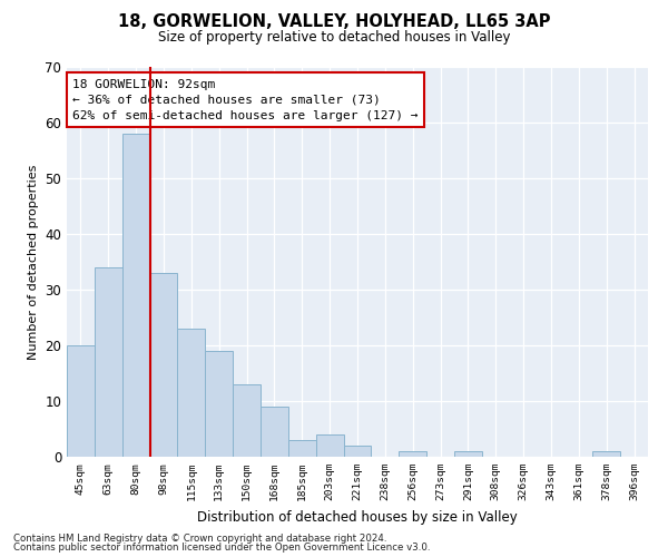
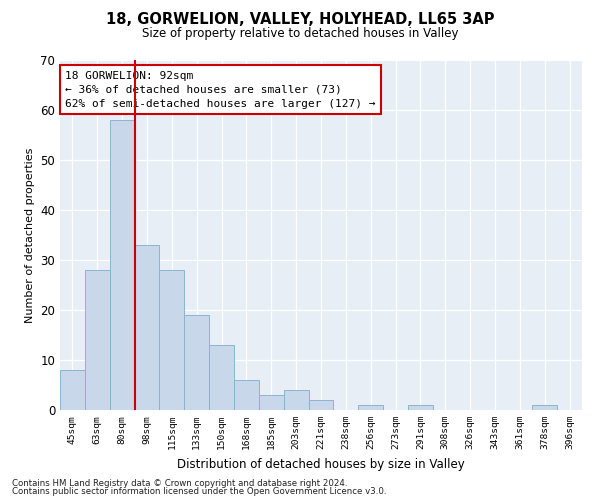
45sqm: 20 -> 8
63sqm: 34 -> 28
115sqm: 23 -> 28
168sqm: 9 -> 6
